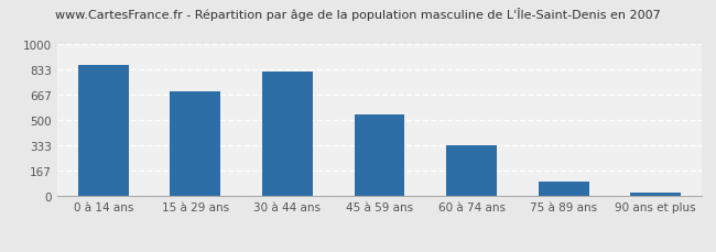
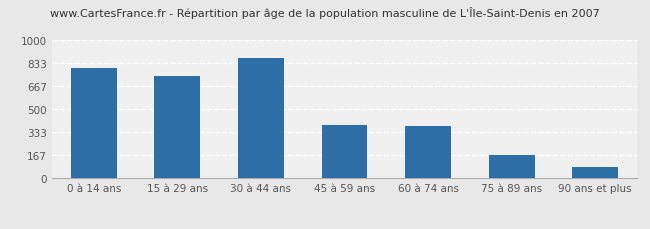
0 à 14 ans: 860 -> 800
15 à 29 ans: 690 -> 740
30 à 44 ans: 820 -> 870
45 à 59 ans: 540 -> 390
60 à 74 ans: 340 -> 380
75 à 89 ans: 100 -> 170
90 ans et plus: 20 -> 80
